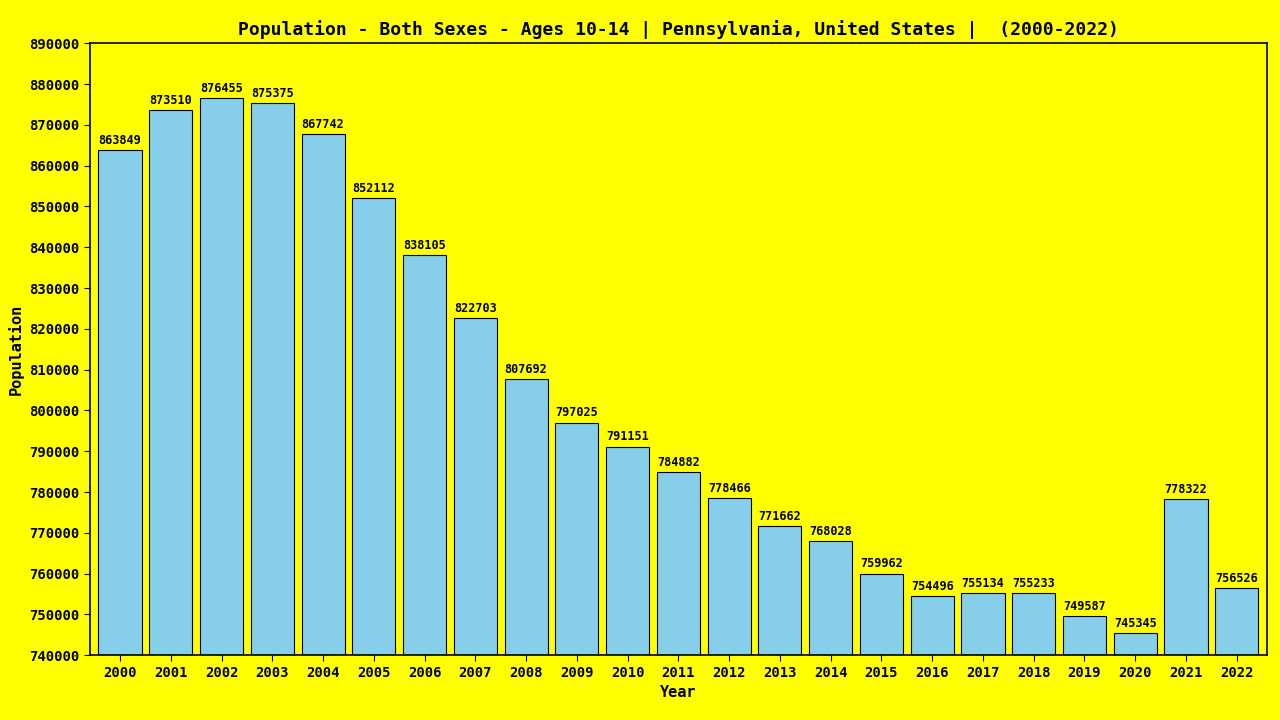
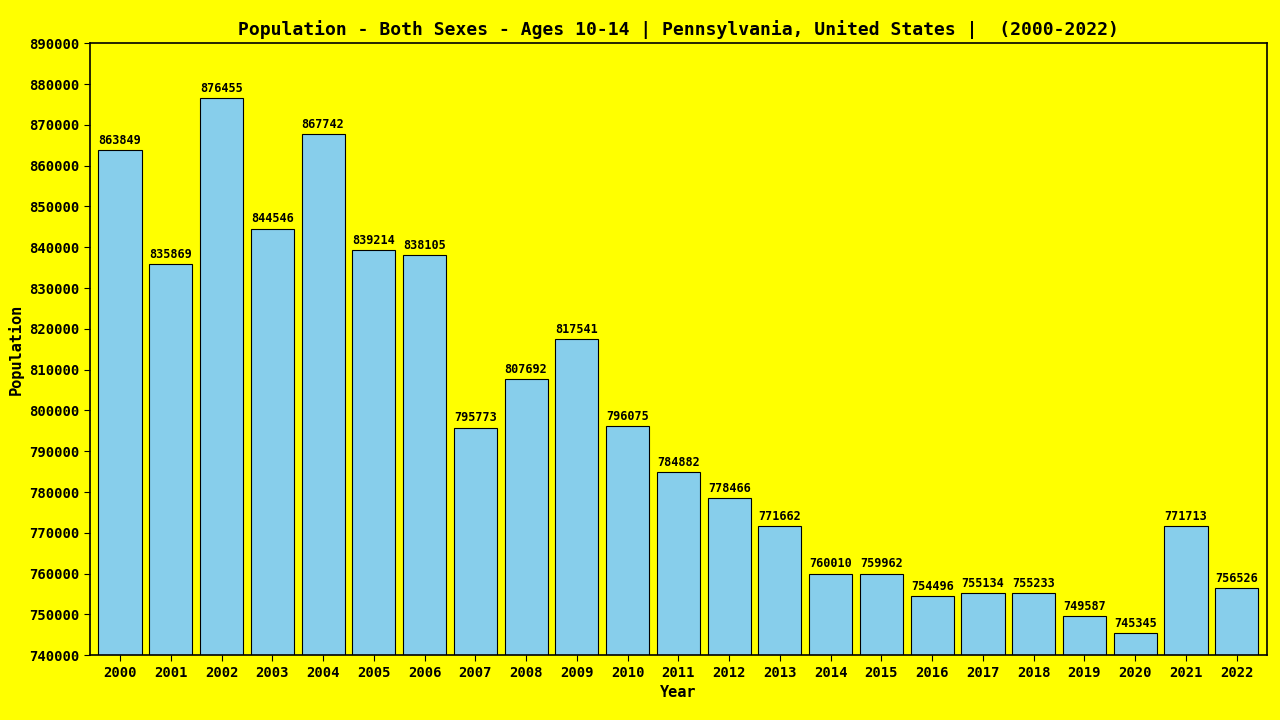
2001: 873510 -> 835869
2003: 875375 -> 844546
2005: 852112 -> 839214
2007: 822703 -> 795773
2009: 797025 -> 817541
2010: 791151 -> 796075
2014: 768028 -> 760010
2021: 778322 -> 771713
